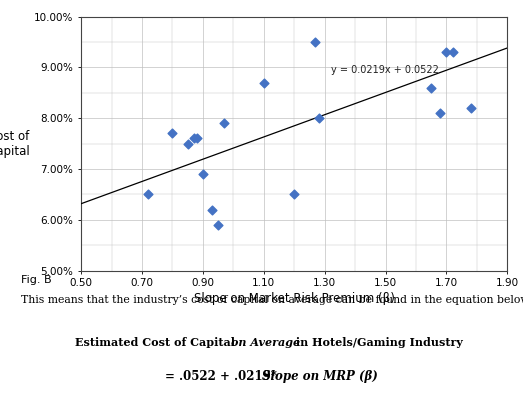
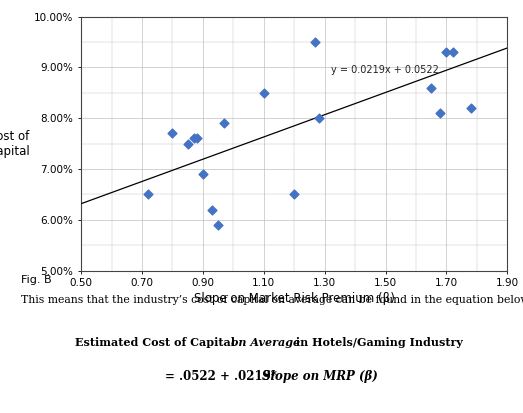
1.10: 8.7% -> 8.5%
